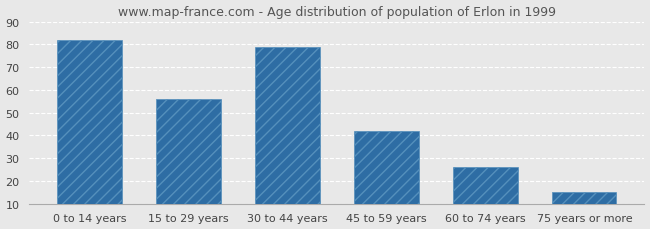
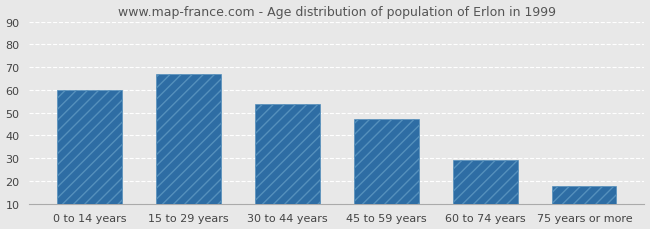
0 to 14 years: 82 -> 60
15 to 29 years: 56 -> 67
30 to 44 years: 79 -> 54
45 to 59 years: 42 -> 47
60 to 74 years: 26 -> 29
75 years or more: 15 -> 18
